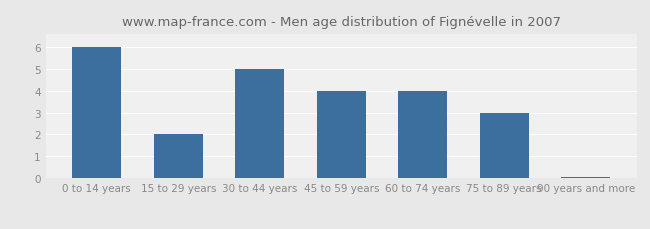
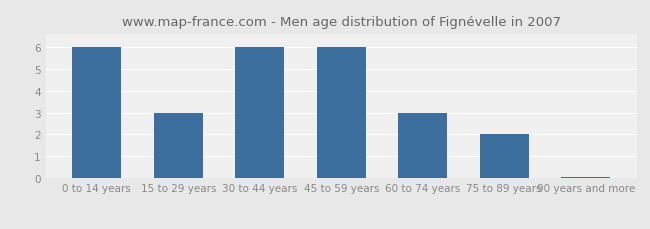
15 to 29 years: 2.00 -> 3.00
30 to 44 years: 5.00 -> 6.00
45 to 59 years: 4.00 -> 6.00
60 to 74 years: 4.00 -> 3.00
75 to 89 years: 3.00 -> 2.00
